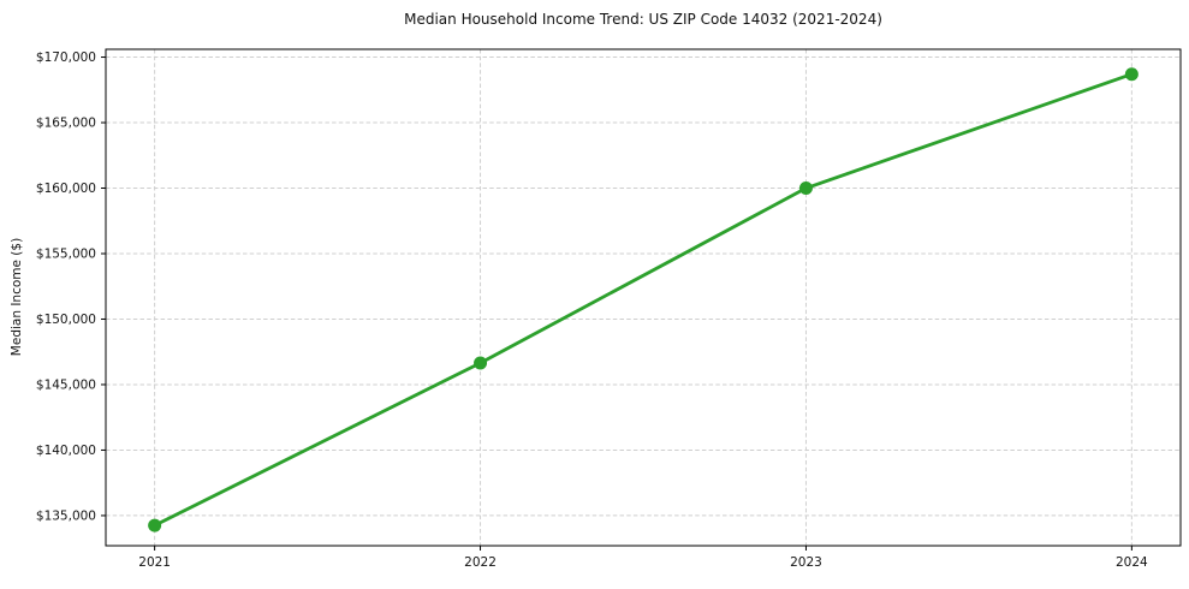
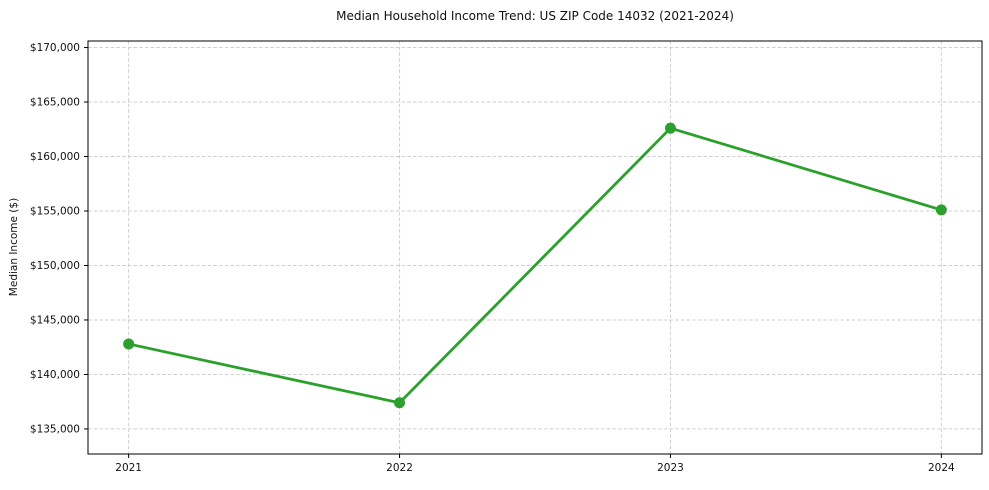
2021: $134200 -> $142800
2022: $146600 -> $137400
2023: $160000 -> $162600
2024: $168700 -> $155100
